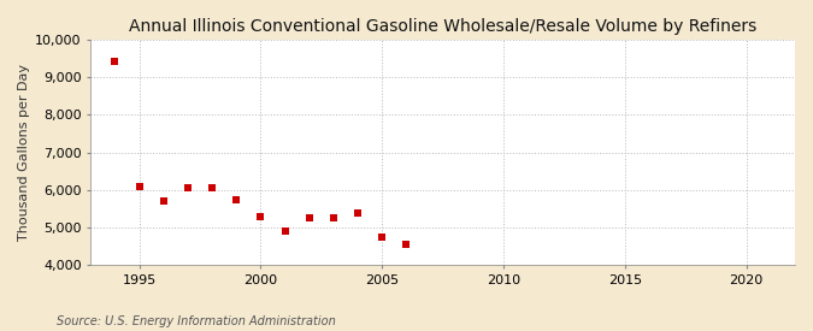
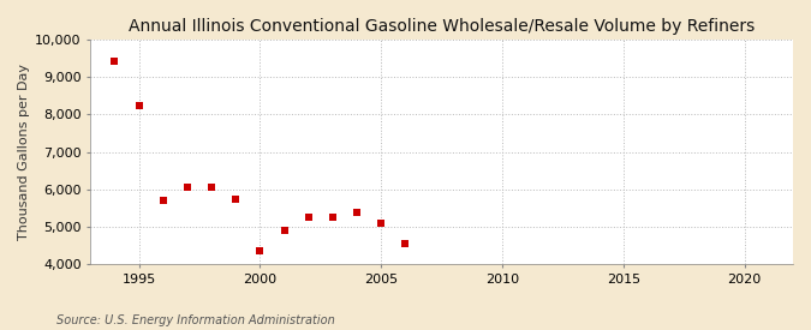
1995: 6,100 -> 8,250
2000: 5,300 -> 4,350
2005: 4,750 -> 5,100
